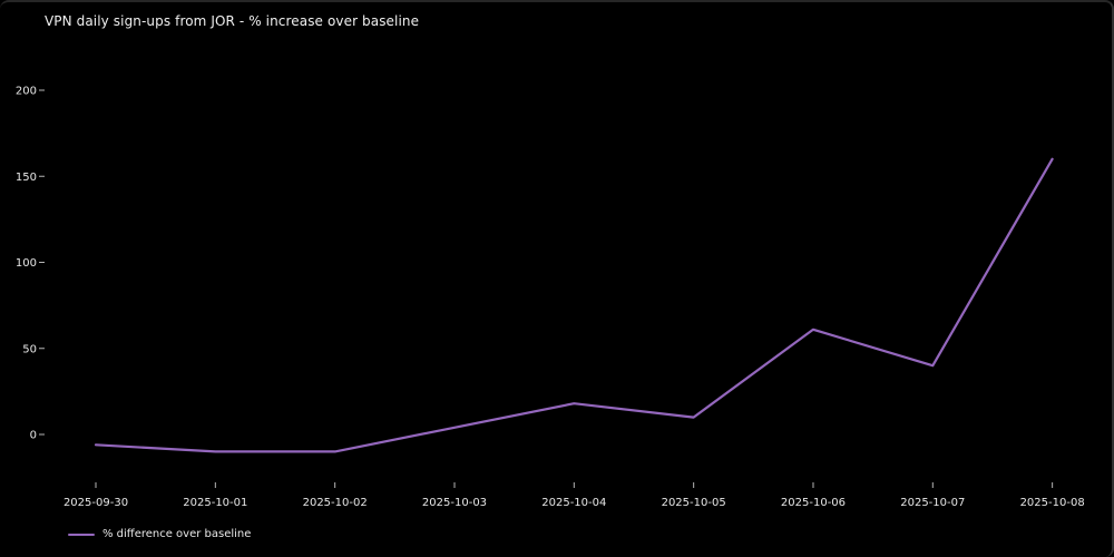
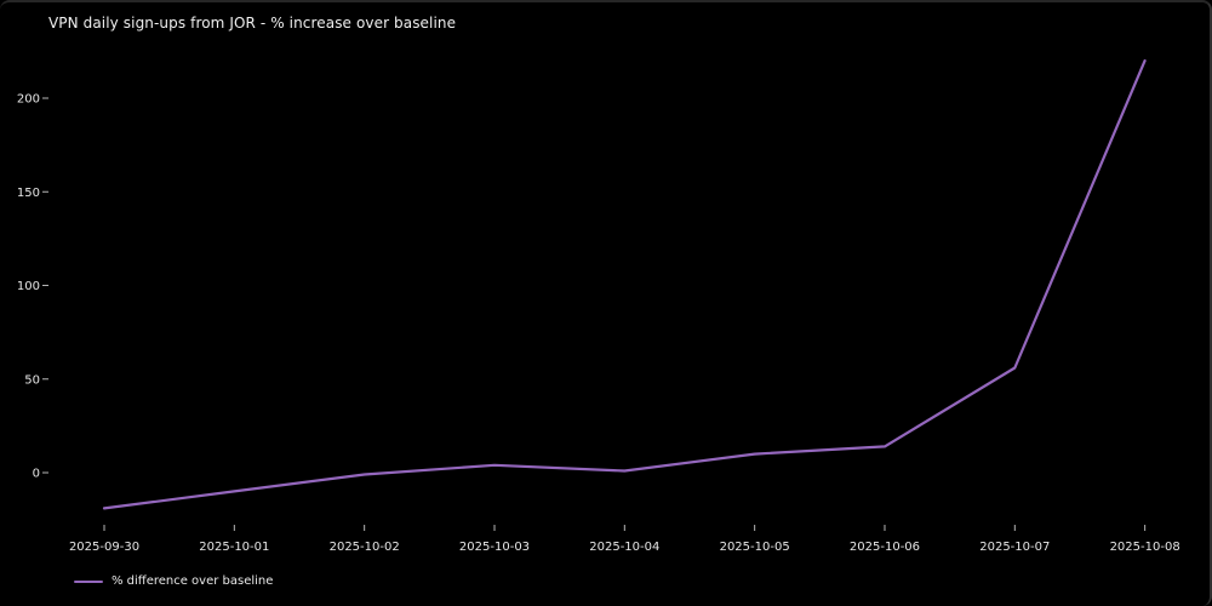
2025-09-30: -6 -> -19
2025-10-02: -10 -> -1
2025-10-04: 18 -> 1
2025-10-06: 61 -> 14
2025-10-07: 40 -> 56
2025-10-08: 160 -> 220
